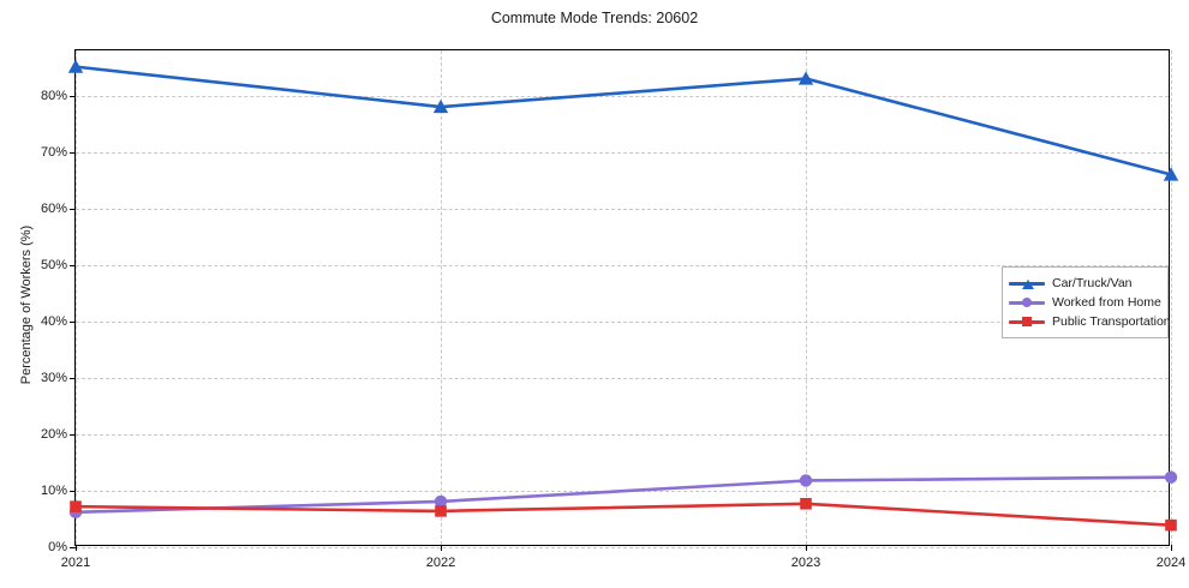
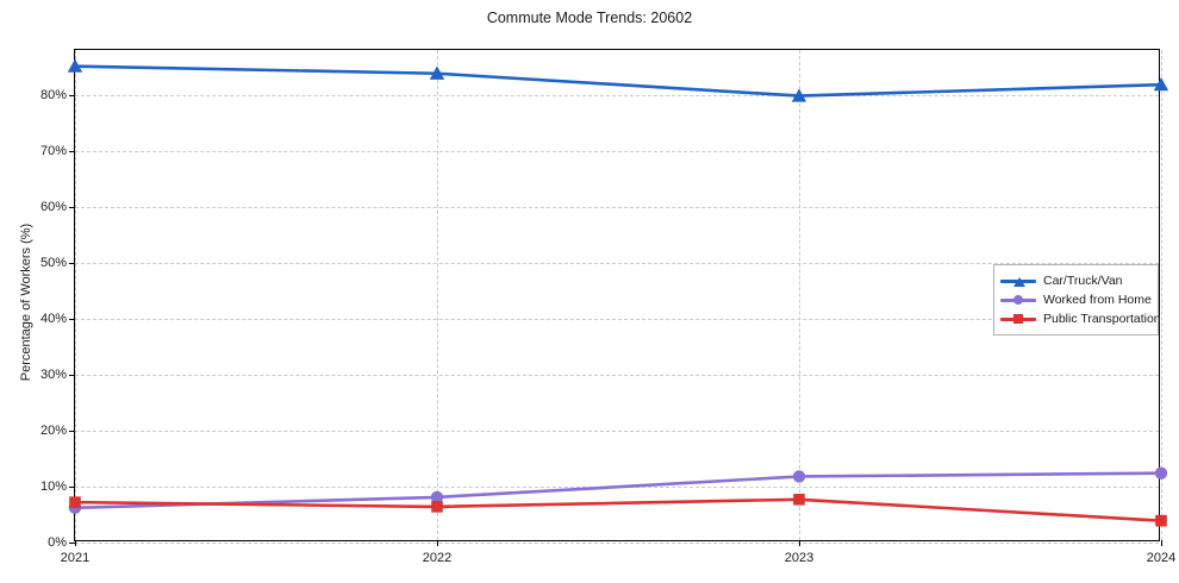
Car/Truck/Van/2022: 78% -> 84%
Car/Truck/Van/2023: 83% -> 80%
Car/Truck/Van/2024: 66% -> 82%
